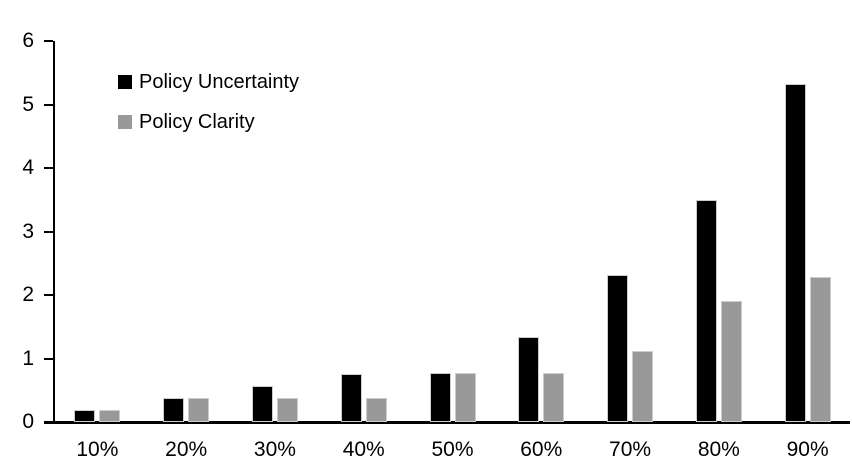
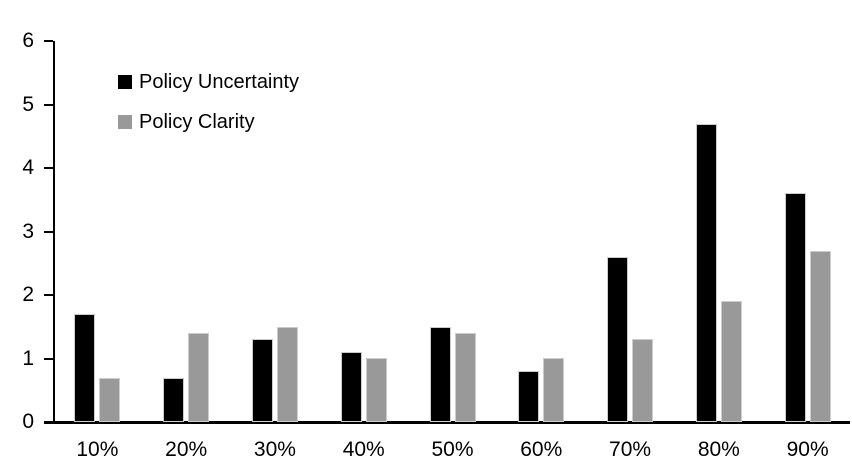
Policy Uncertainty/10%: 0.2 -> 1.7
Policy Clarity/10%: 0.2 -> 0.7
Policy Uncertainty/20%: 0.4 -> 0.7
Policy Clarity/20%: 0.4 -> 1.4
Policy Uncertainty/30%: 0.6 -> 1.3
Policy Clarity/30%: 0.4 -> 1.5
Policy Uncertainty/40%: 0.8 -> 1.1
Policy Clarity/40%: 0.4 -> 1.0
Policy Uncertainty/50%: 0.8 -> 1.5
Policy Clarity/50%: 0.8 -> 1.4
Policy Uncertainty/60%: 1.3 -> 0.8
Policy Clarity/60%: 0.8 -> 1.0
Policy Uncertainty/70%: 2.3 -> 2.6
Policy Clarity/70%: 1.1 -> 1.3
Policy Uncertainty/80%: 3.5 -> 4.7
Policy Uncertainty/90%: 5.3 -> 3.6
Policy Clarity/90%: 2.3 -> 2.7
